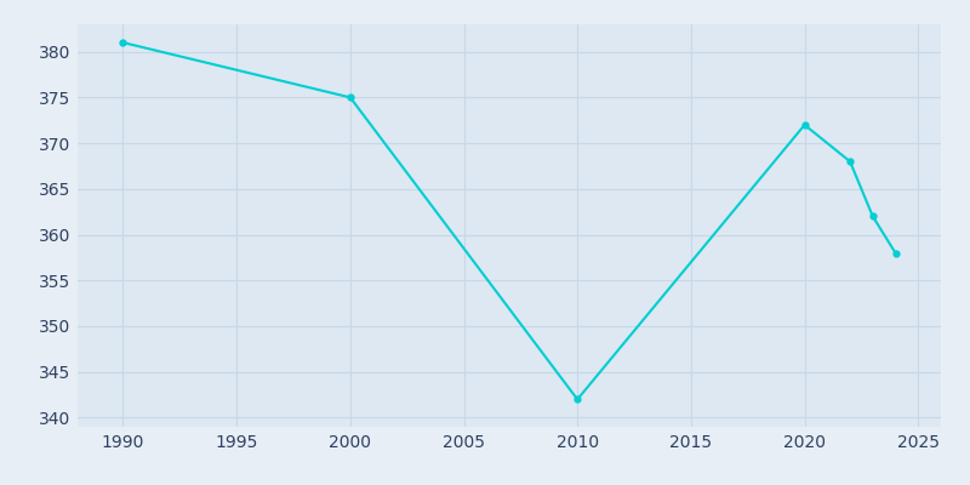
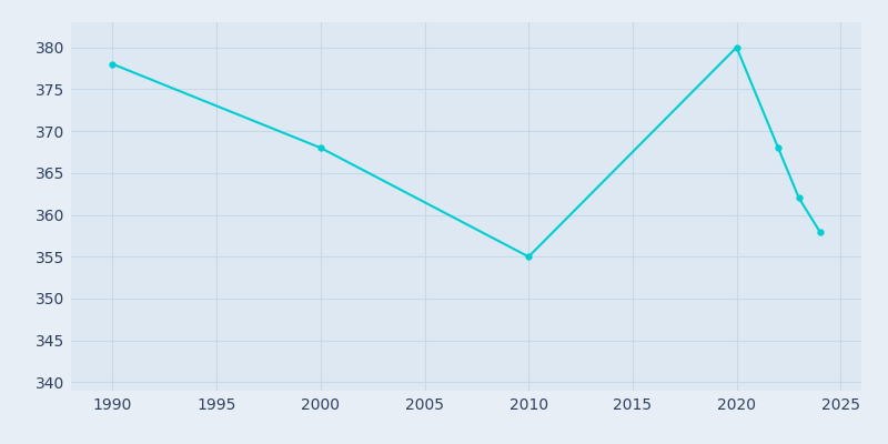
1990: 381 -> 378
2000: 375 -> 368
2010: 342 -> 355
2020: 372 -> 380
